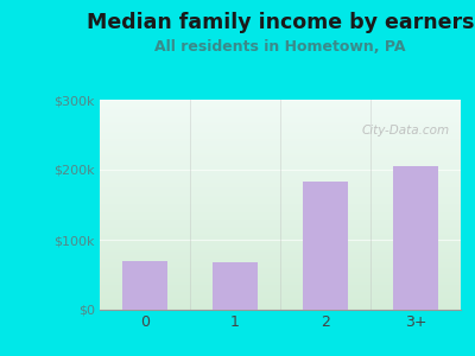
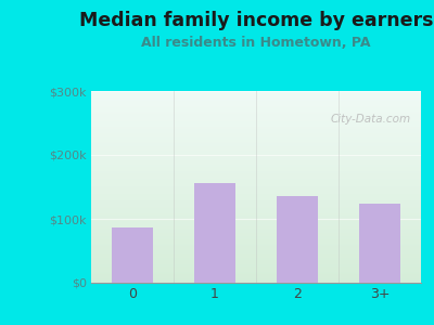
0: $70k -> $86k
1: $68k -> $156k
2: $183k -> $136k
3+: $205k -> $124k
